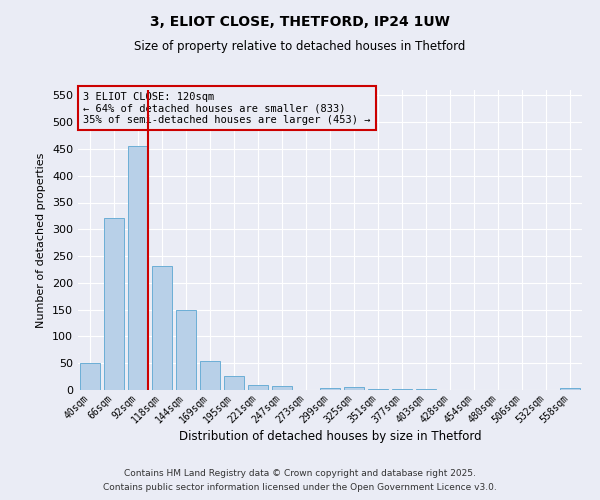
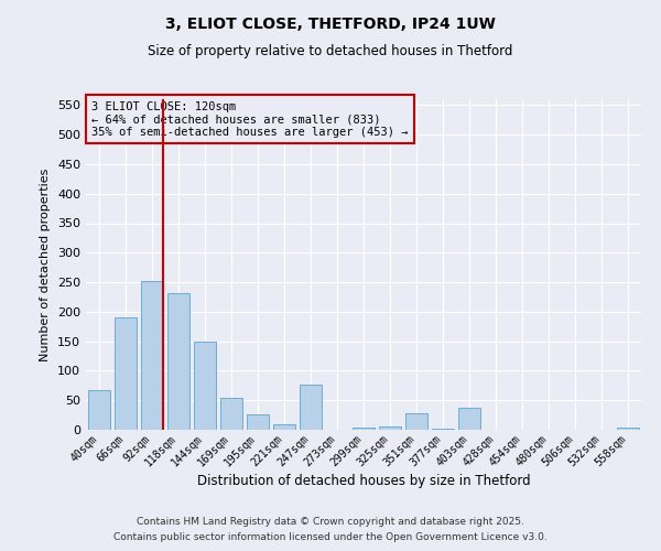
40sqm: 50 -> 68
66sqm: 322 -> 190
92sqm: 456 -> 252
247sqm: 7 -> 76
351sqm: 1 -> 28
403sqm: 1 -> 38
